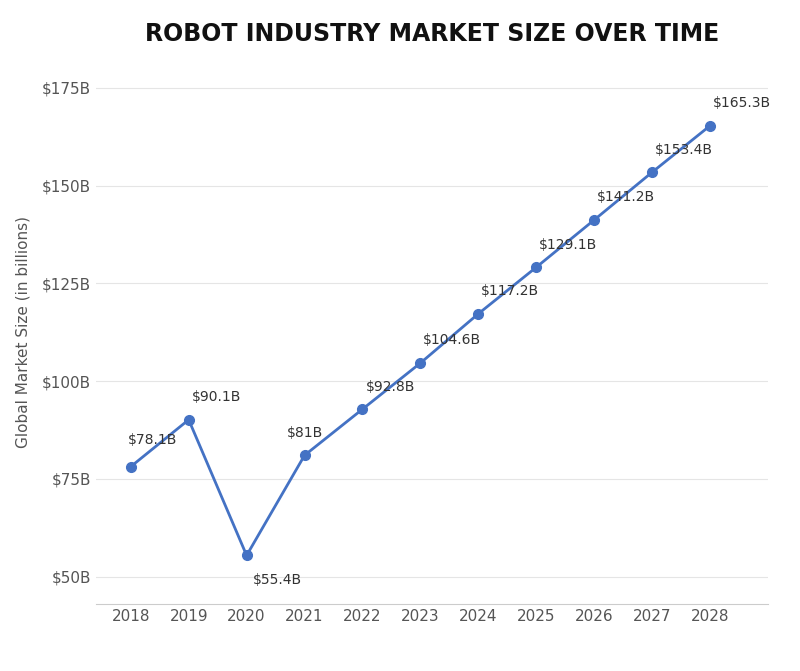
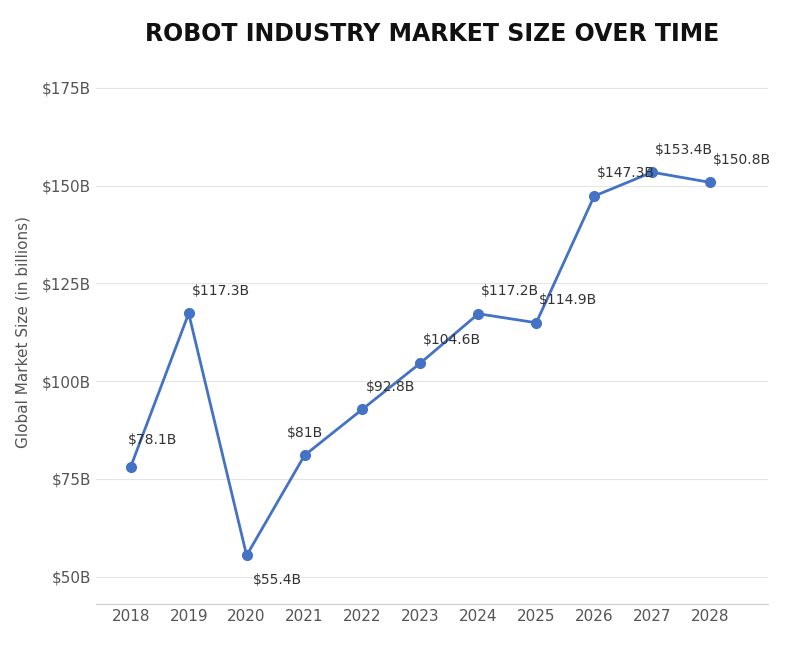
2019: $90.1B -> $117.3B
2025: $129.1B -> $114.9B
2026: $141.2B -> $147.3B
2028: $165.3B -> $150.8B
